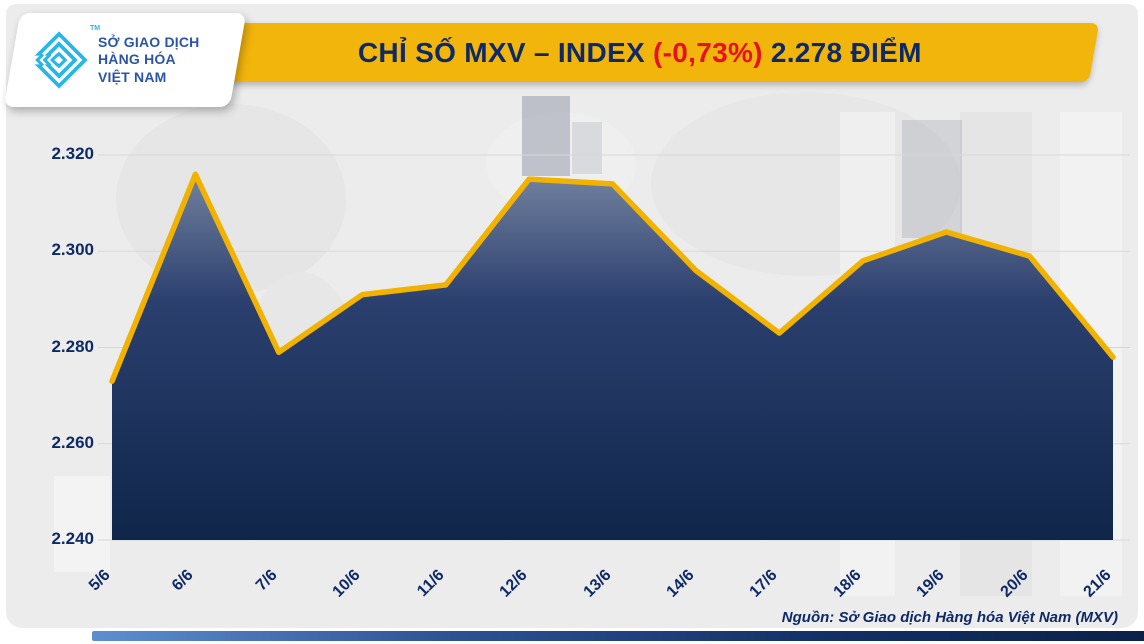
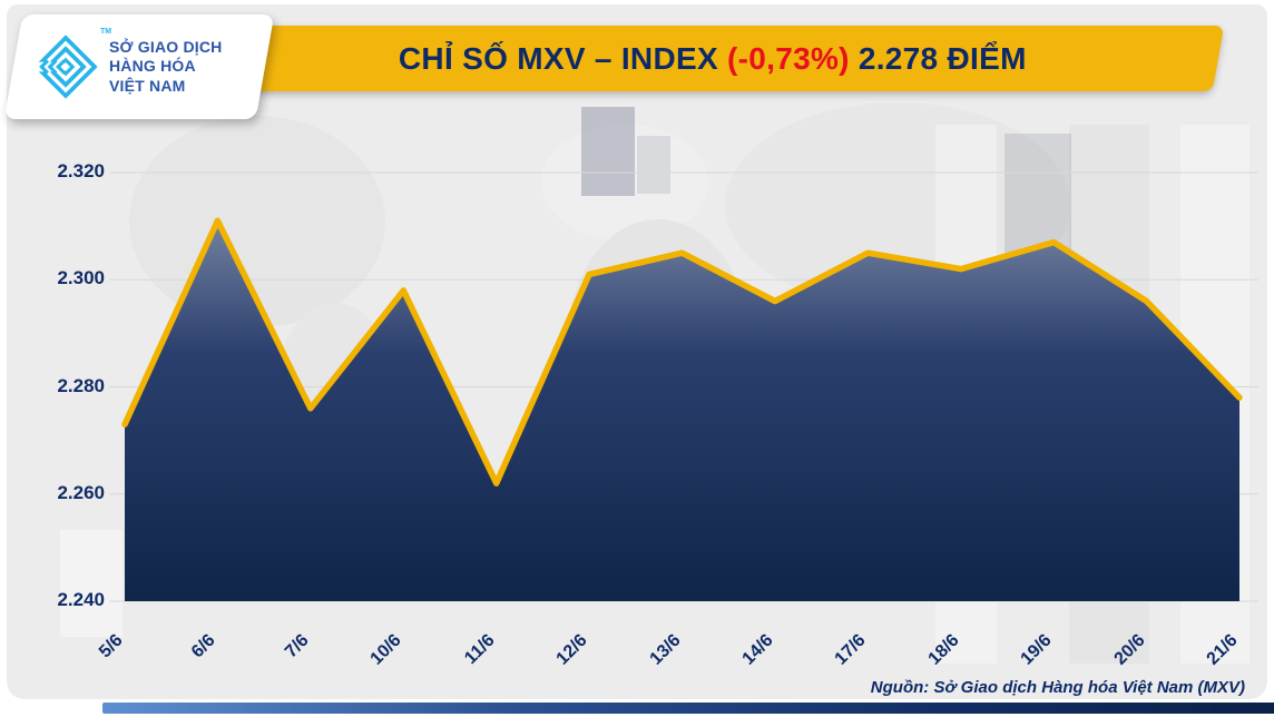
6/6: 2.316 -> 2.311
7/6: 2.279 -> 2.276
10/6: 2.291 -> 2.298
11/6: 2.293 -> 2.262
12/6: 2.315 -> 2.301
13/6: 2.314 -> 2.305
17/6: 2.283 -> 2.305
18/6: 2.298 -> 2.302
19/6: 2.304 -> 2.307
20/6: 2.299 -> 2.296
